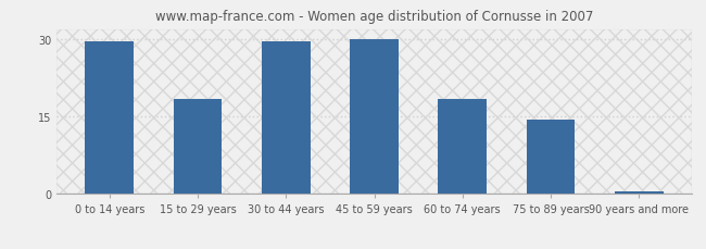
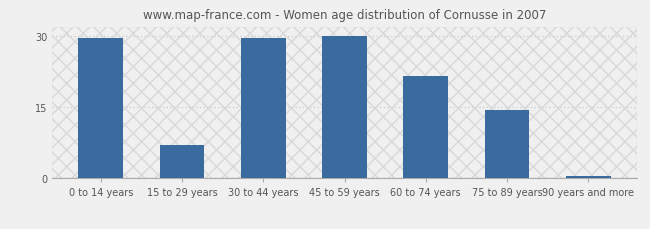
15 to 29 years: 18.5 -> 7.0
60 to 74 years: 18.5 -> 21.5
